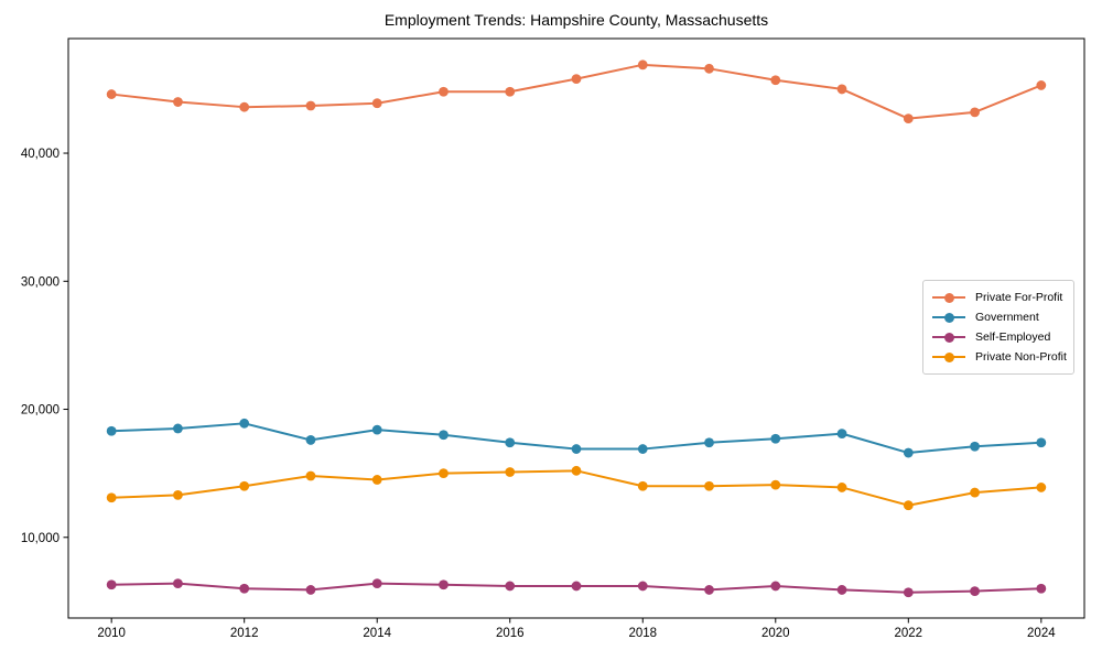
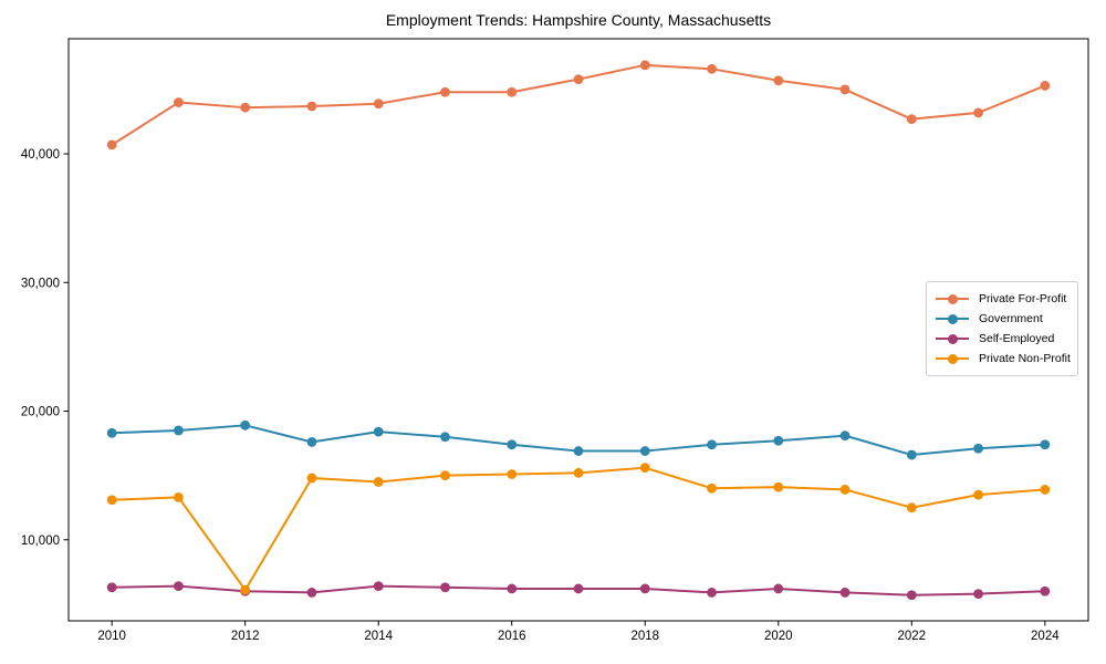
Private For-Profit/2010: 44600 -> 40700
Private Non-Profit/2012: 14000 -> 6100
Private Non-Profit/2018: 14000 -> 15600
